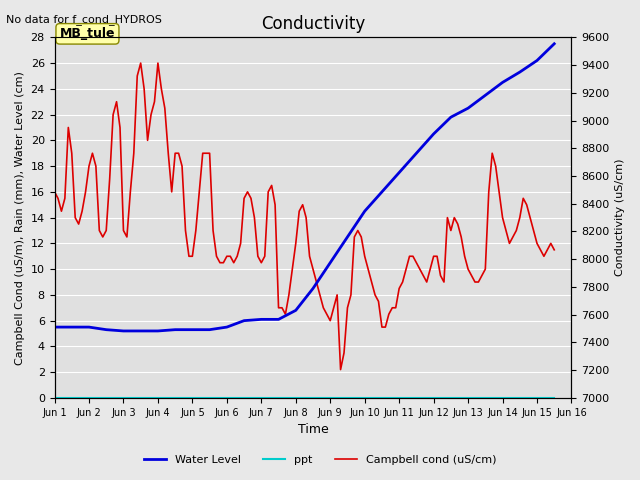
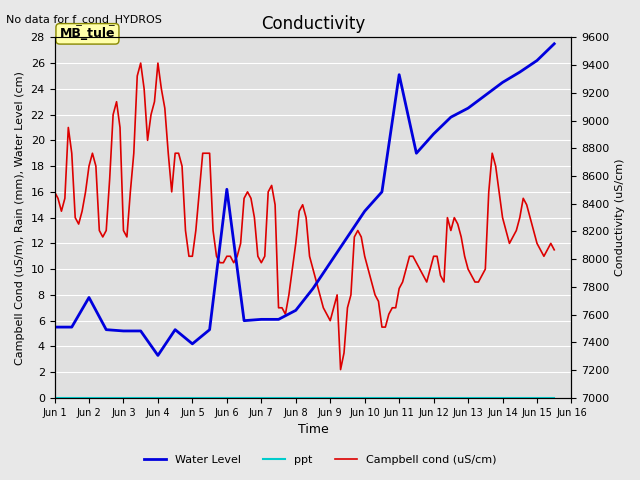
Water Level/Jun 2: 5.5 -> 7.8
Water Level/Jun 4: 5.2 -> 3.3
Water Level/Jun 5: 5.3 -> 4.2
Water Level/Jun 6: 5.5 -> 16.2
Water Level/Jun 11: 17.5 -> 25.1
